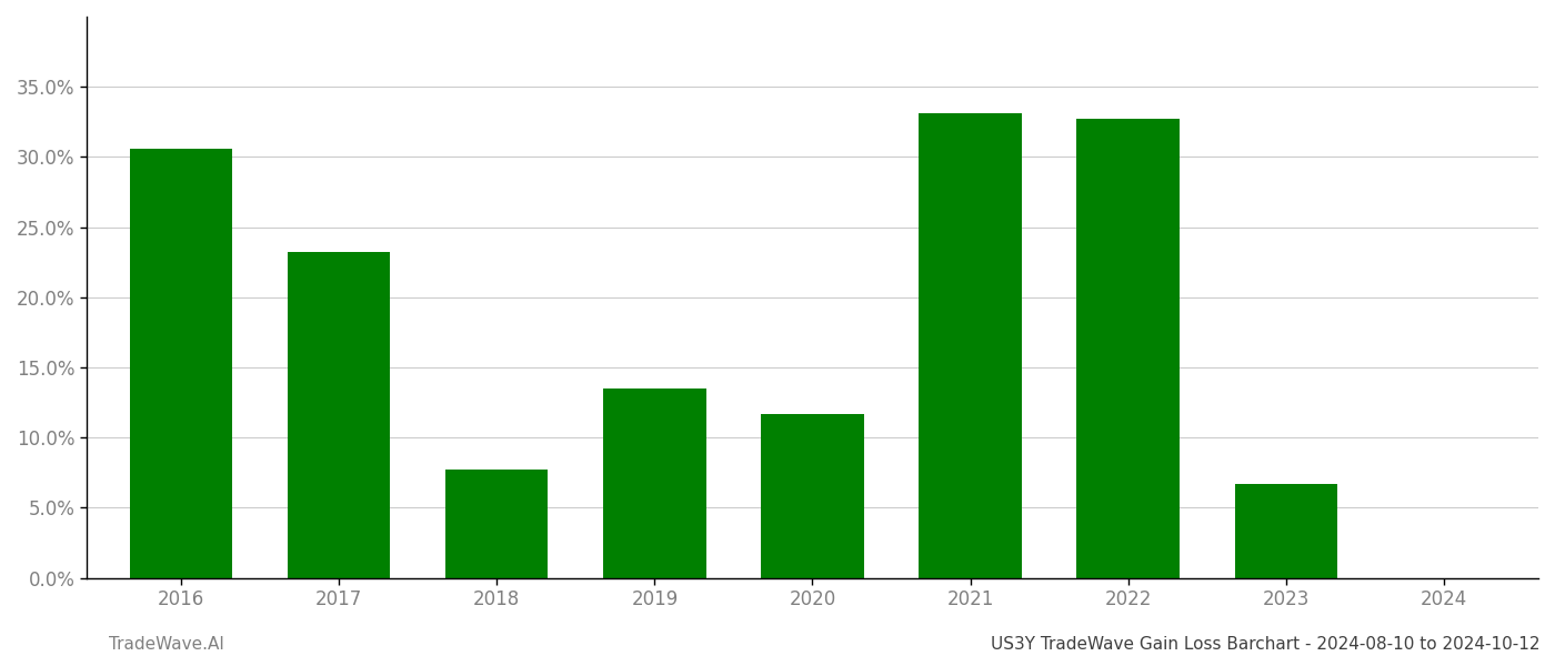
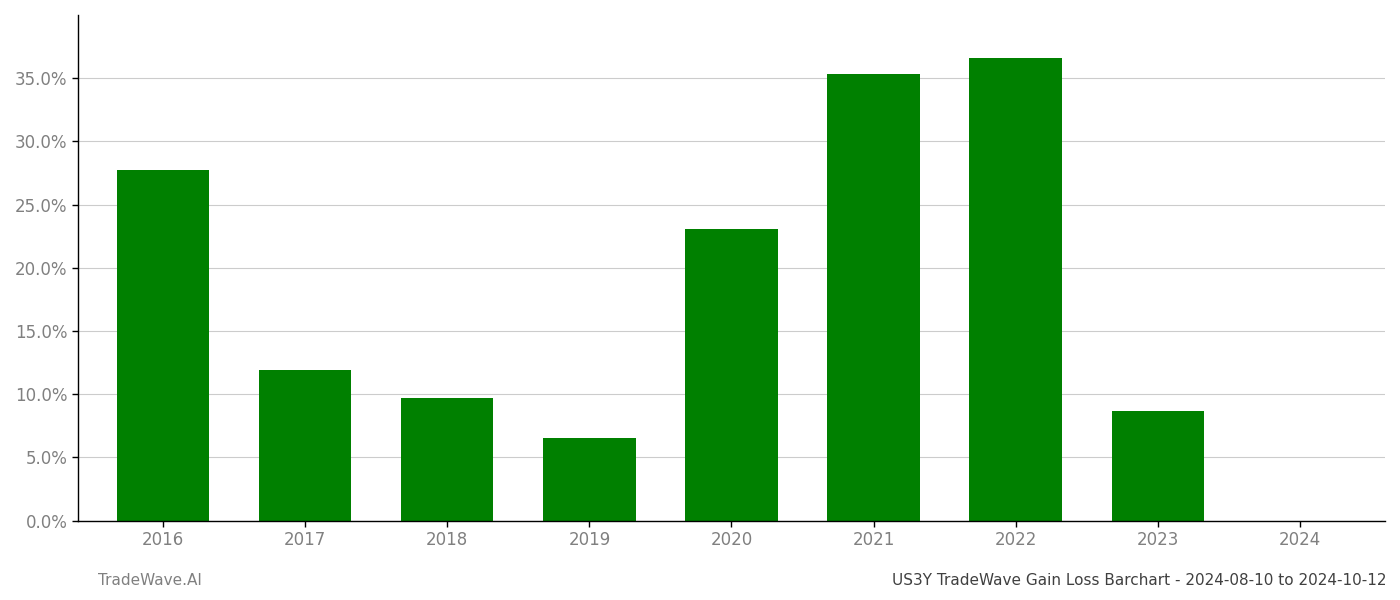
2016: 30.6% -> 27.7%
2017: 23.2% -> 11.9%
2018: 7.7% -> 9.7%
2019: 13.5% -> 6.5%
2020: 11.7% -> 23.1%
2021: 33.1% -> 35.3%
2022: 32.7% -> 36.6%
2023: 6.7% -> 8.7%
